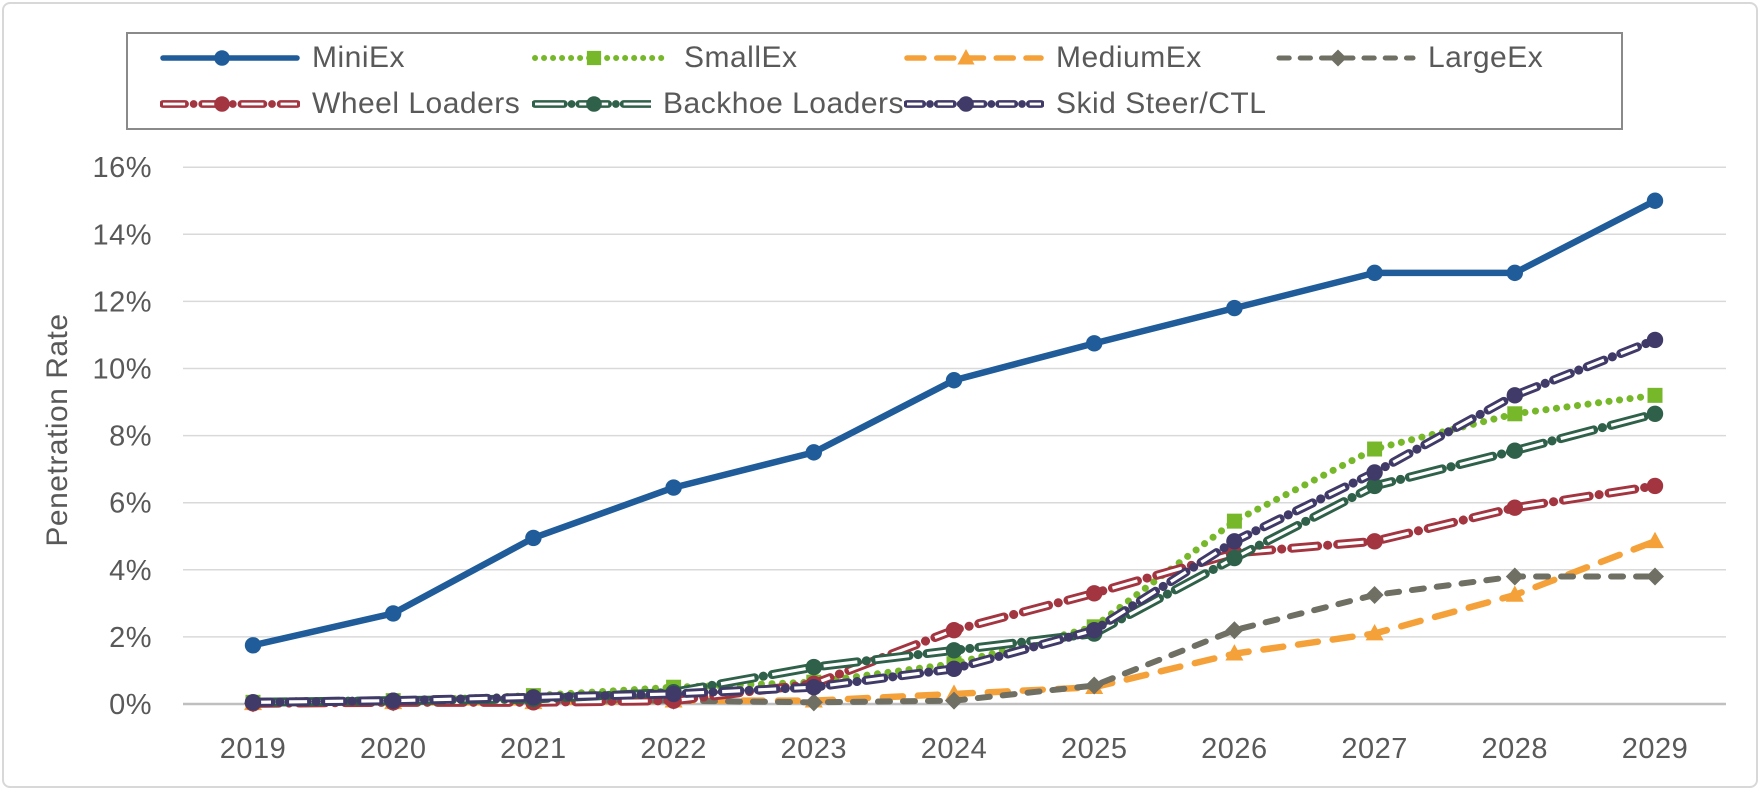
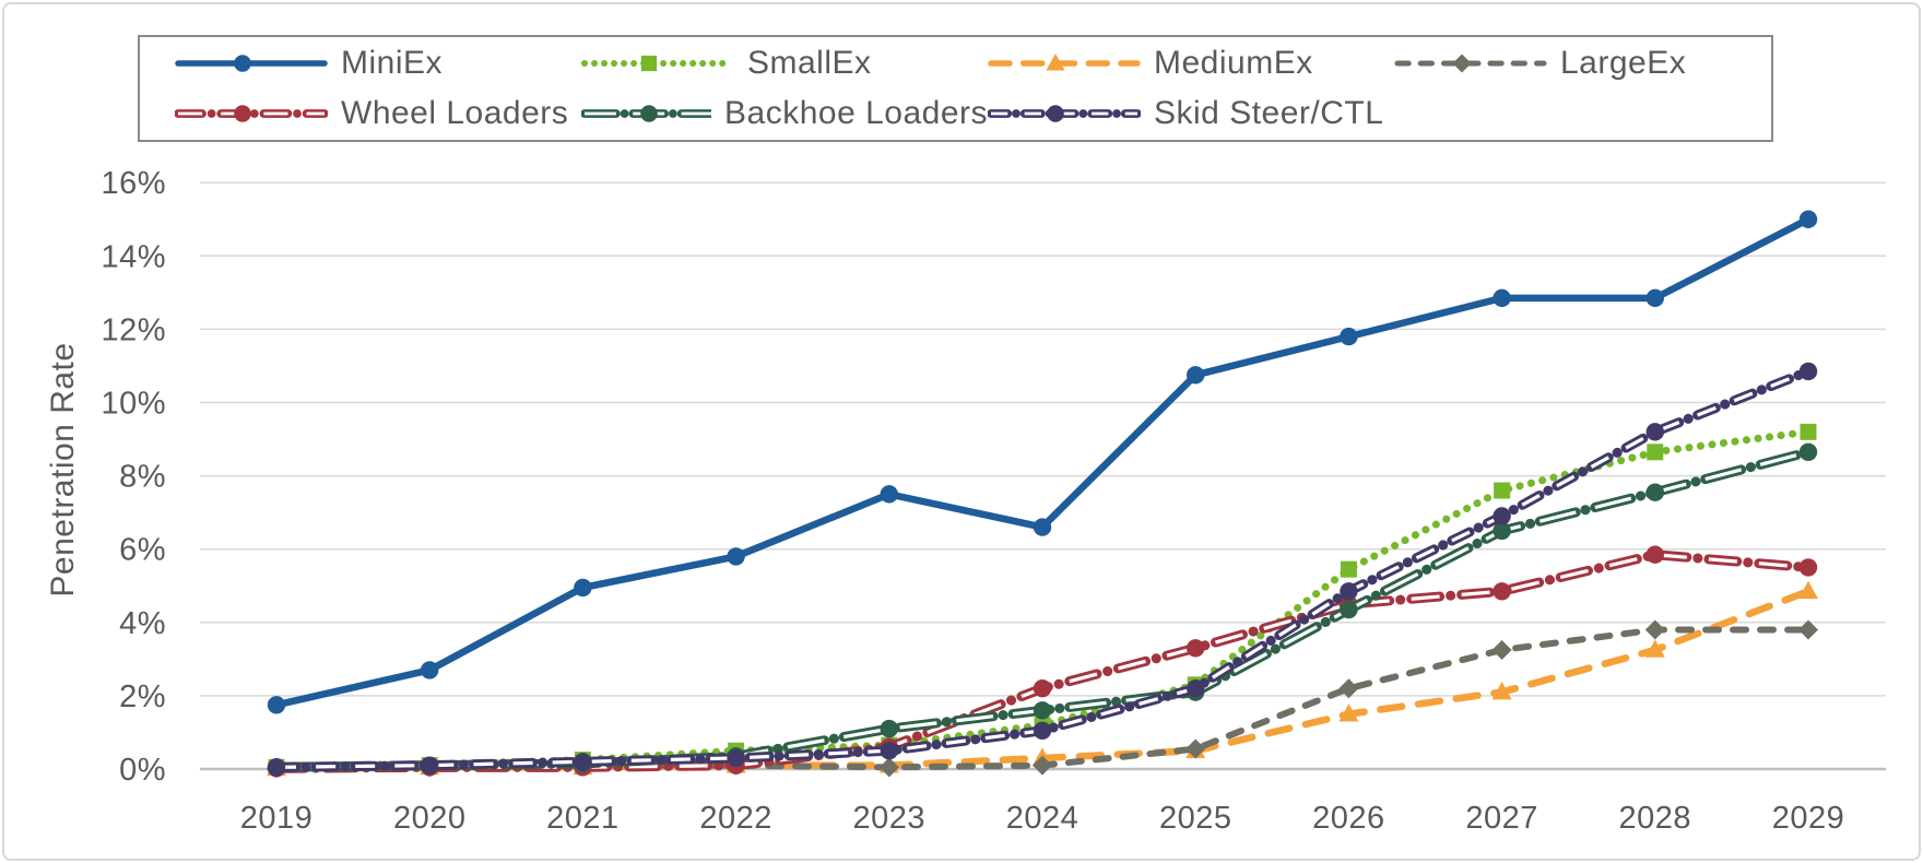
MiniEx/2022: 6.5% -> 5.8%
MiniEx/2024: 9.7% -> 6.6%
Wheel Loaders/2029: 6.5% -> 5.5%
